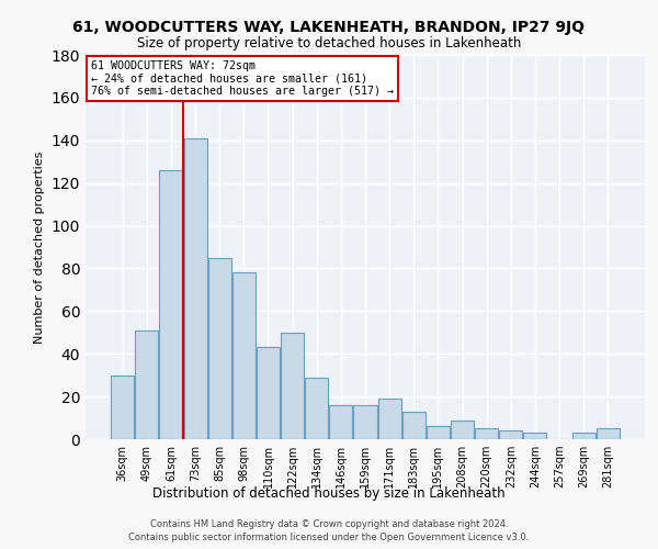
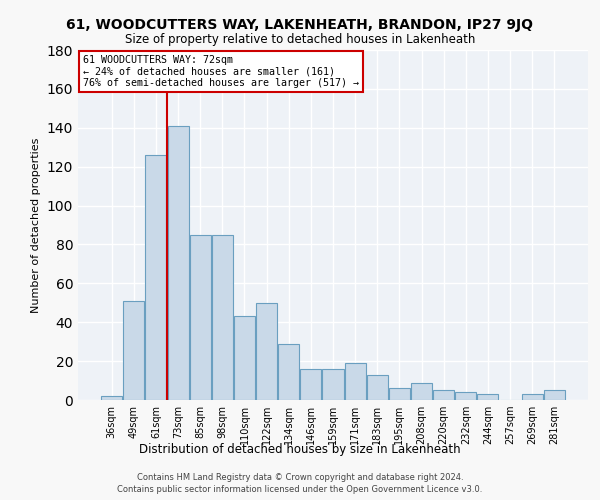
36sqm: 30 -> 2
98sqm: 78 -> 85
